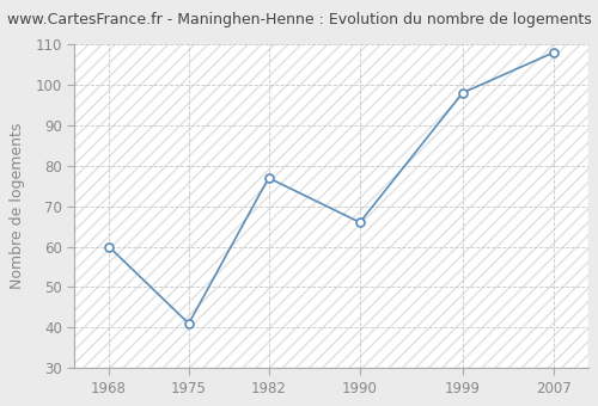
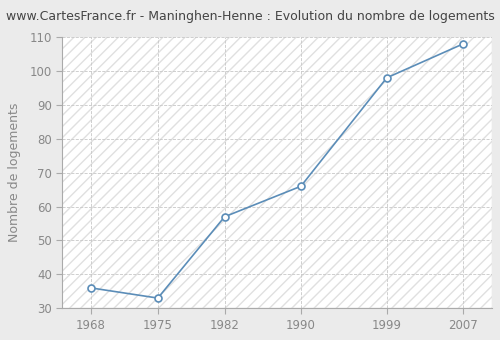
1968: 60 -> 36
1975: 41 -> 33
1982: 77 -> 57
